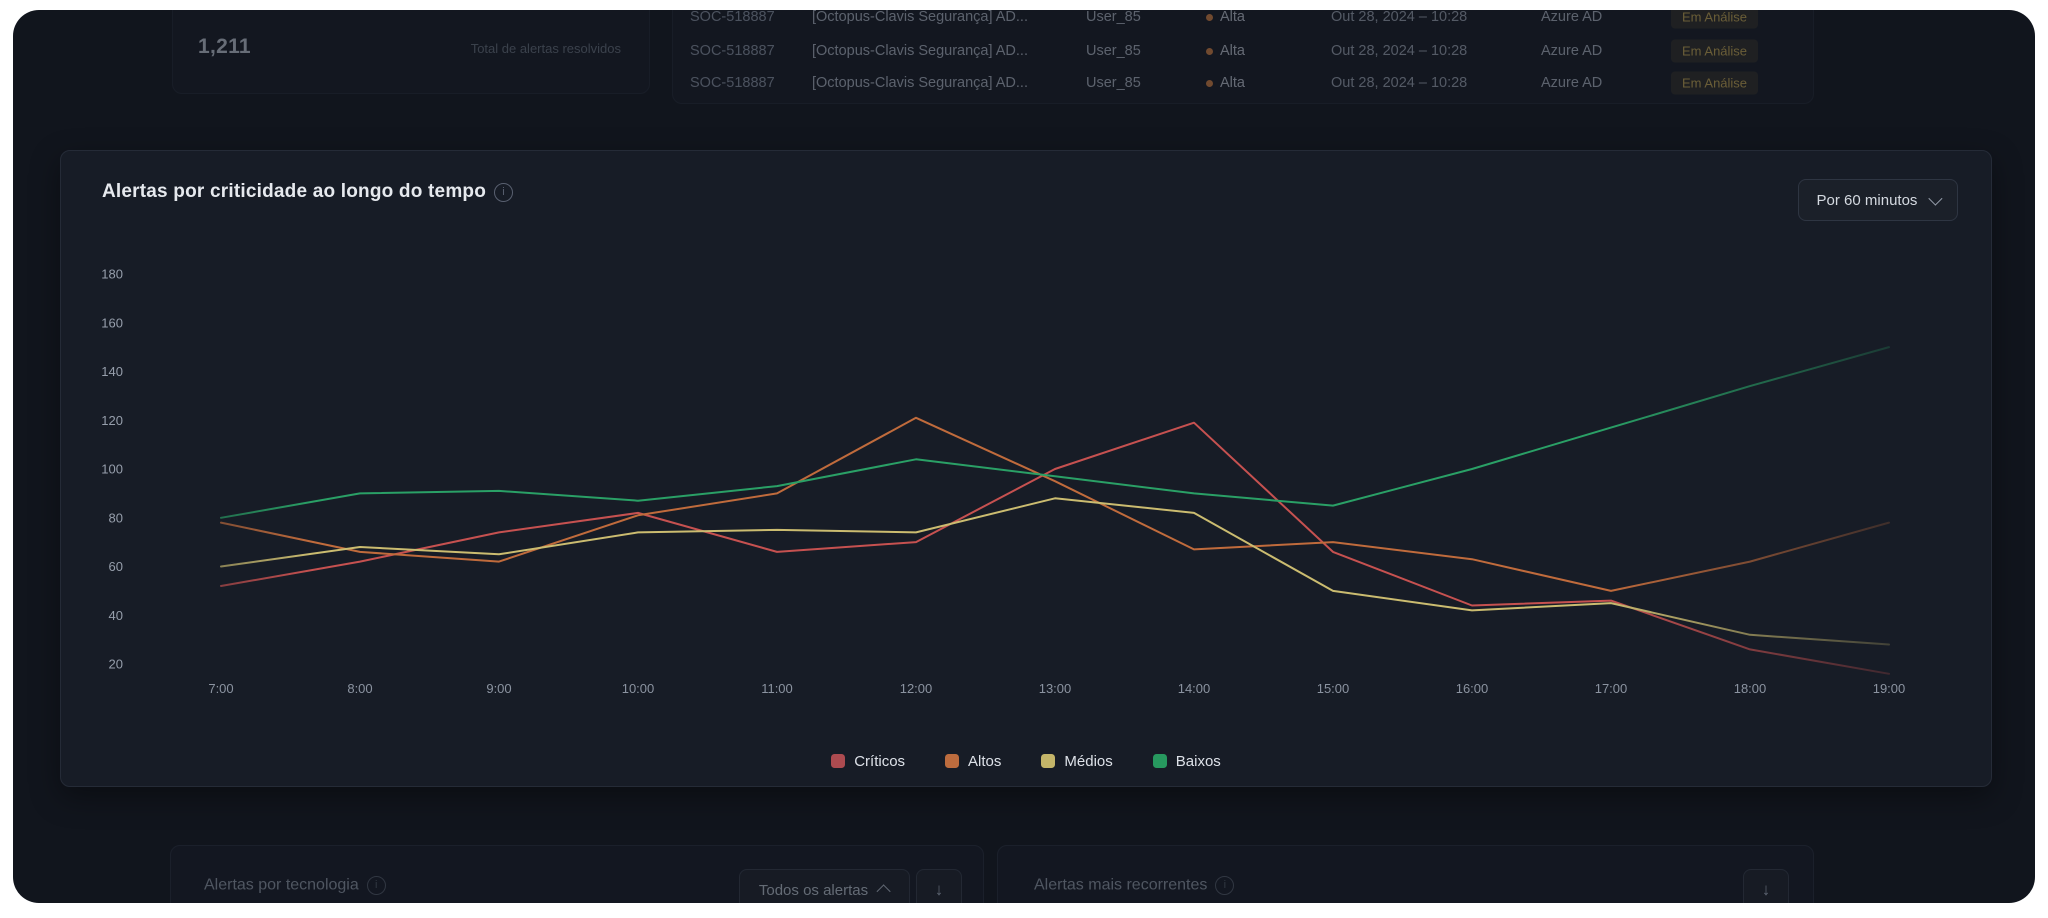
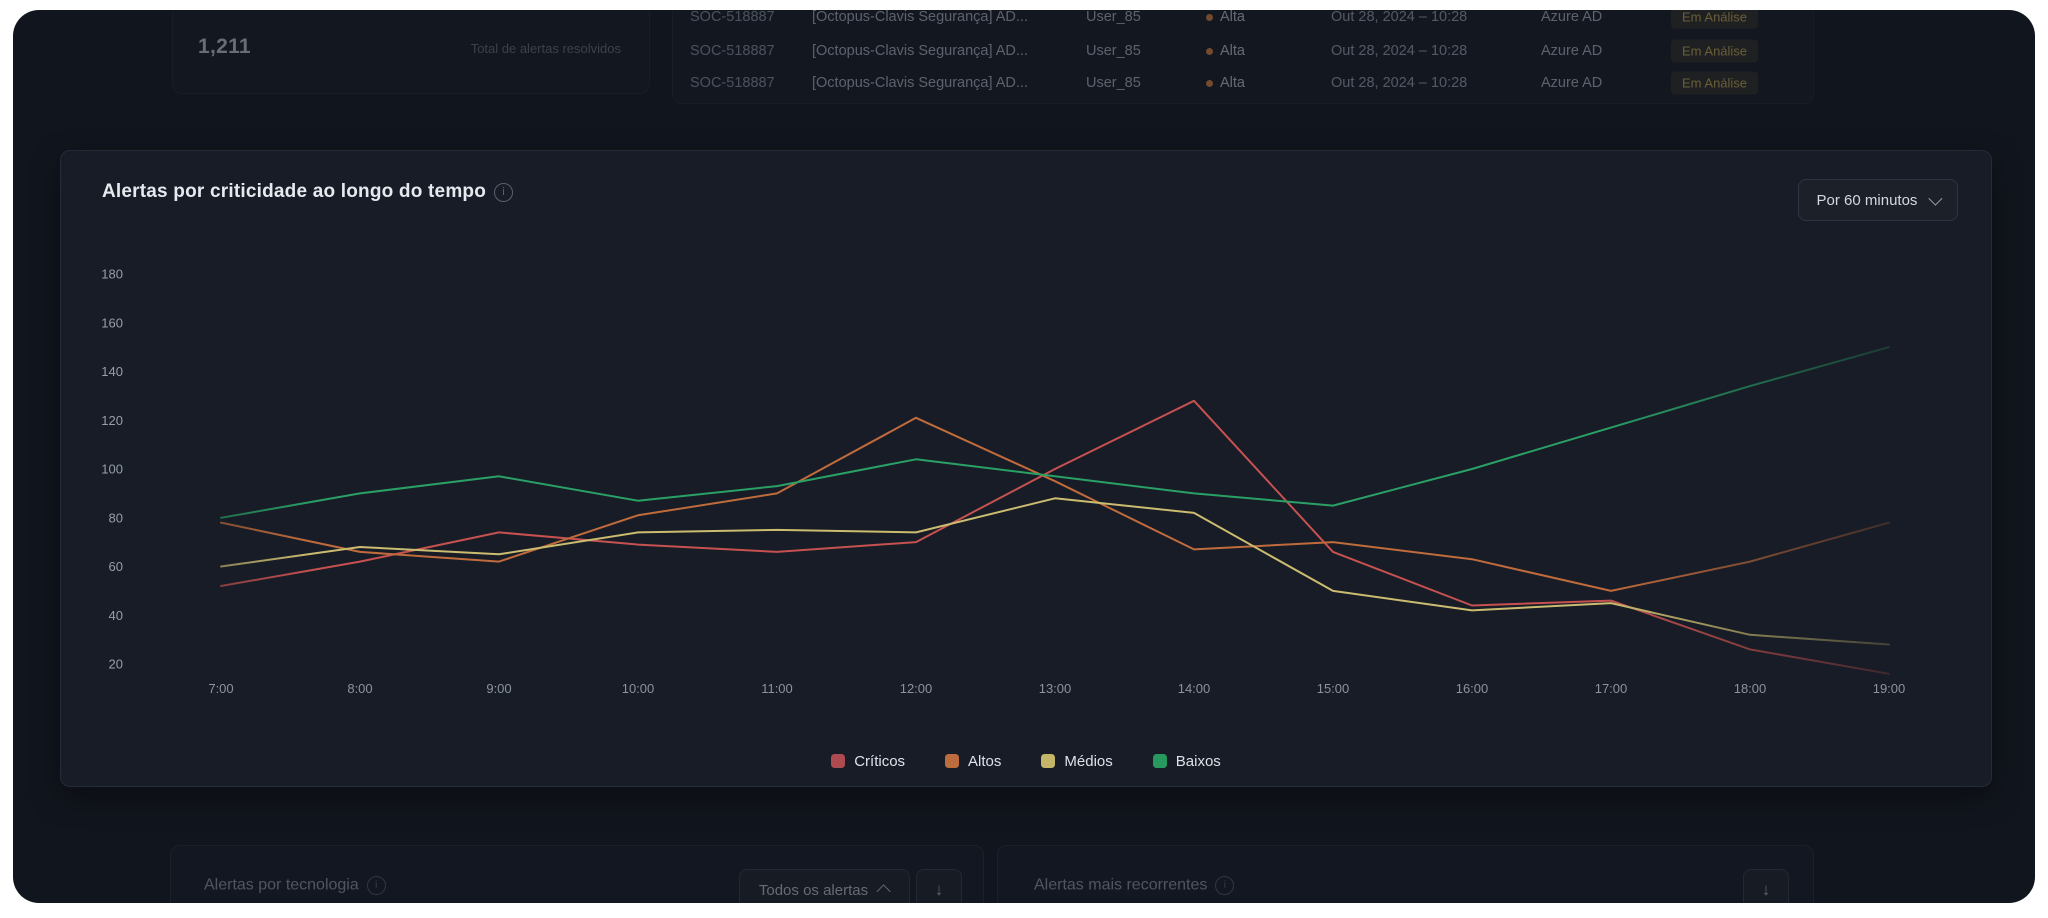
Baixos/9:00: 91 -> 97
Críticos/10:00: 82 -> 69
Críticos/14:00: 119 -> 128
